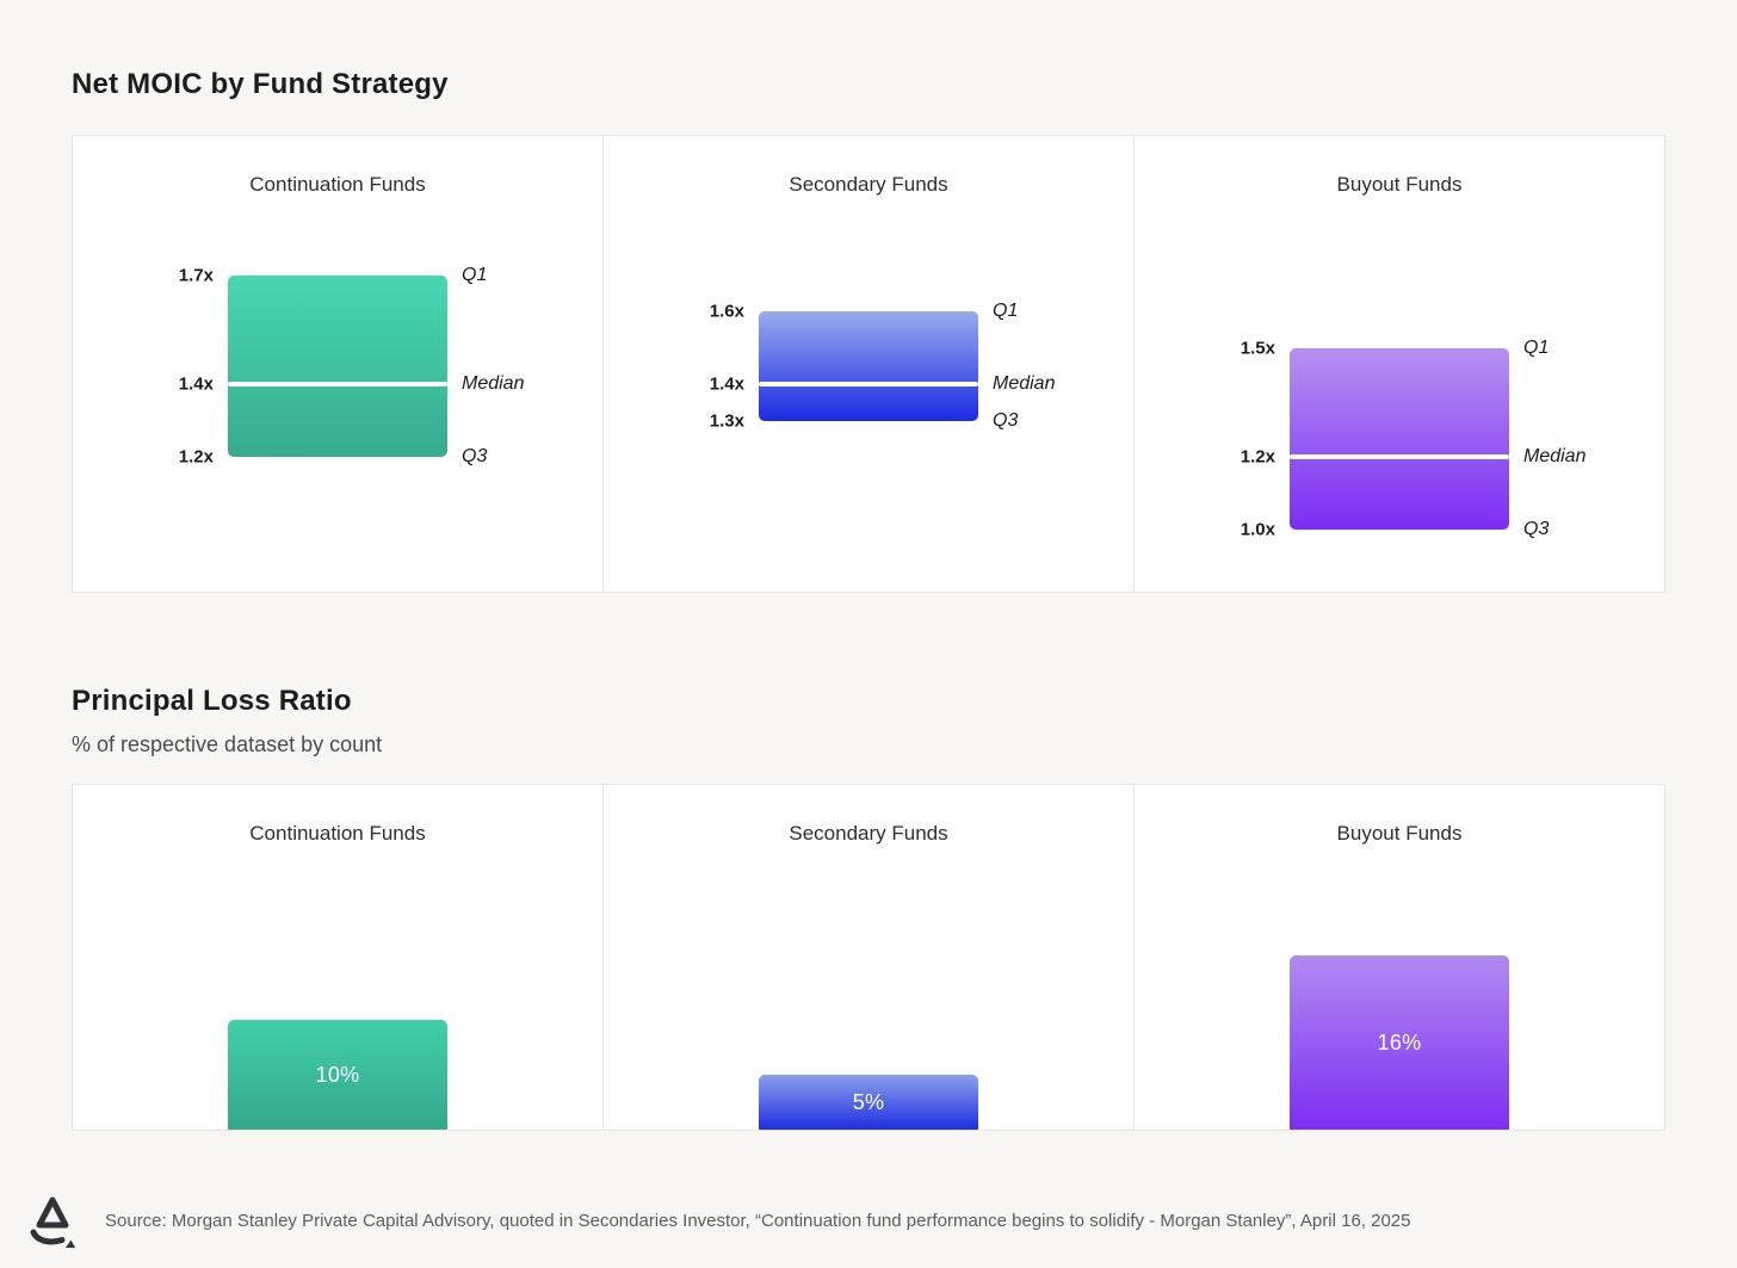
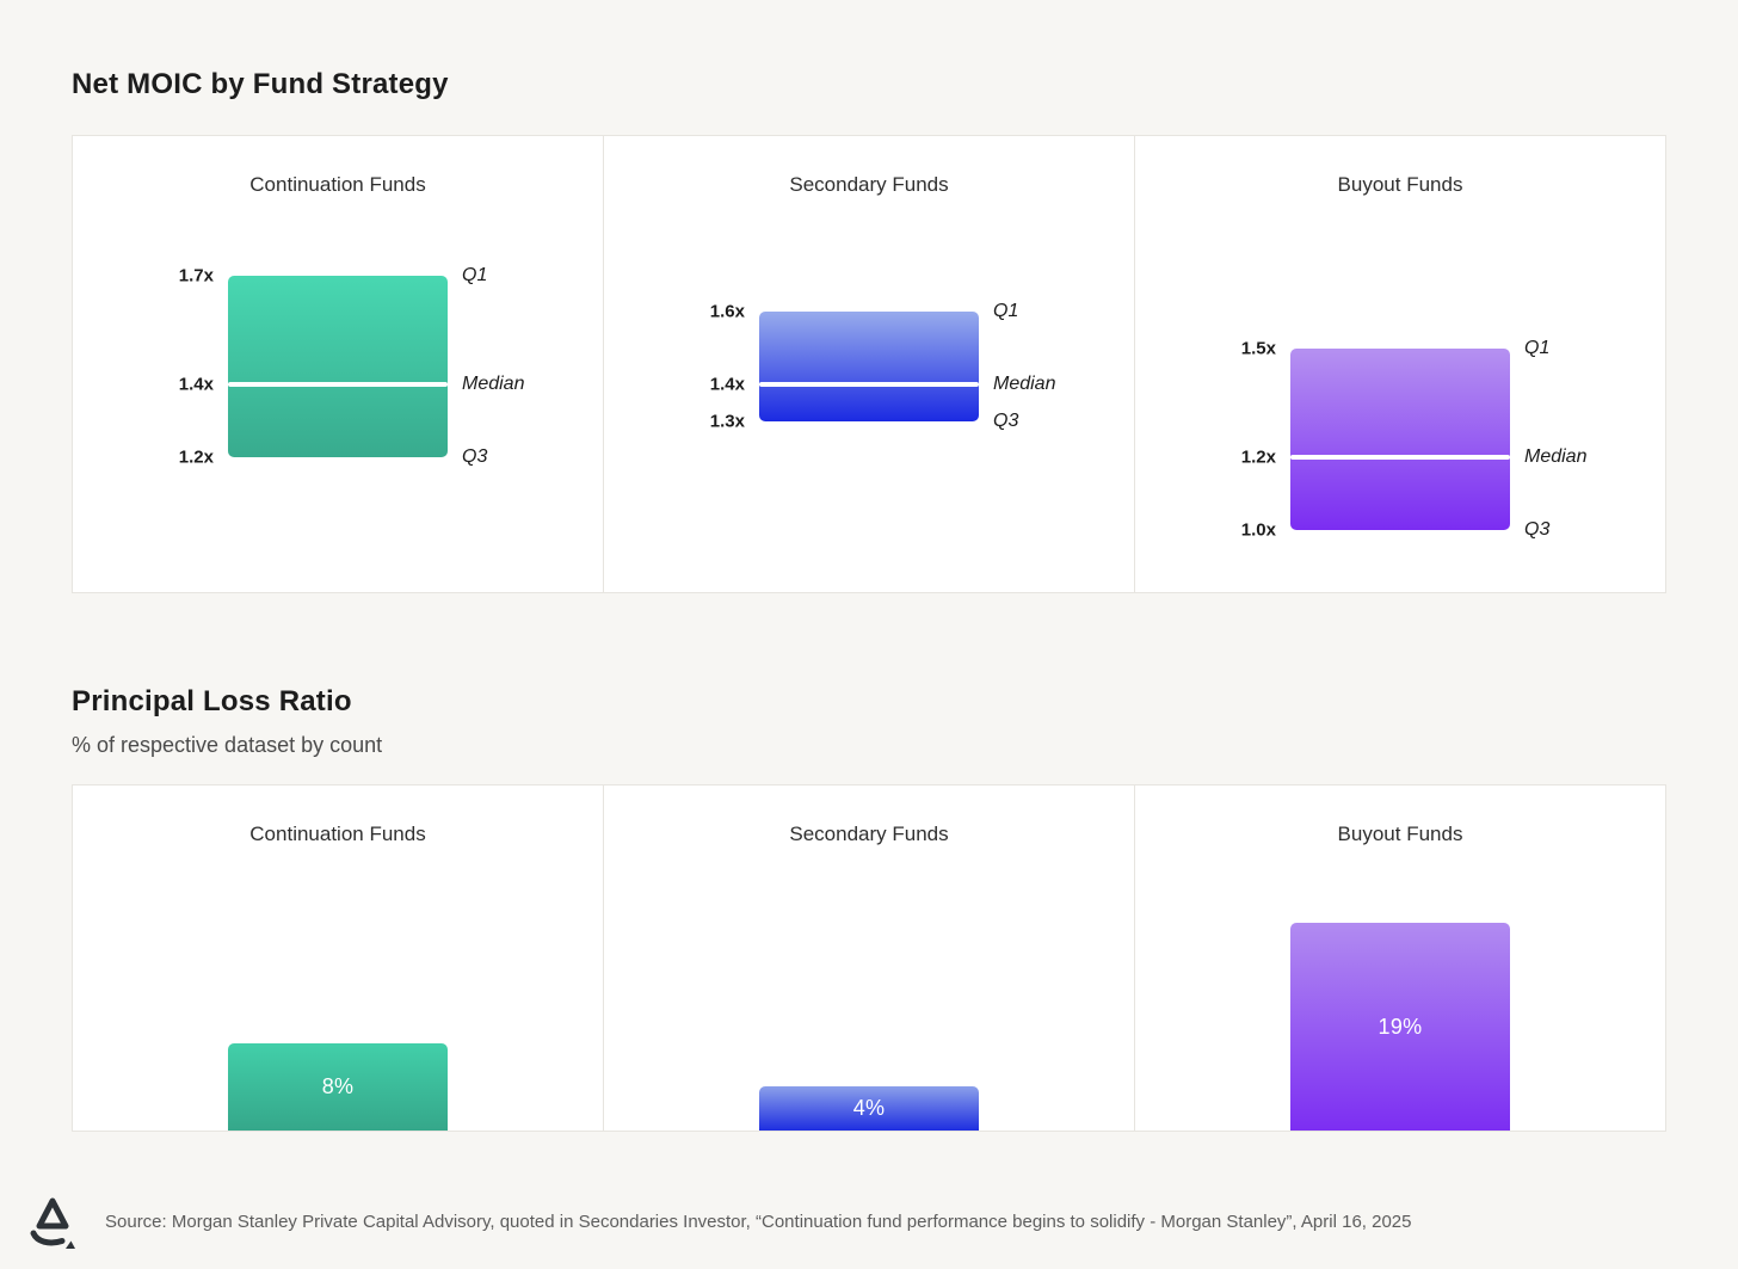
Principal Loss Ratio/Continuation Funds: 10% -> 8%
Principal Loss Ratio/Secondary Funds: 5% -> 4%
Principal Loss Ratio/Buyout Funds: 16% -> 19%
